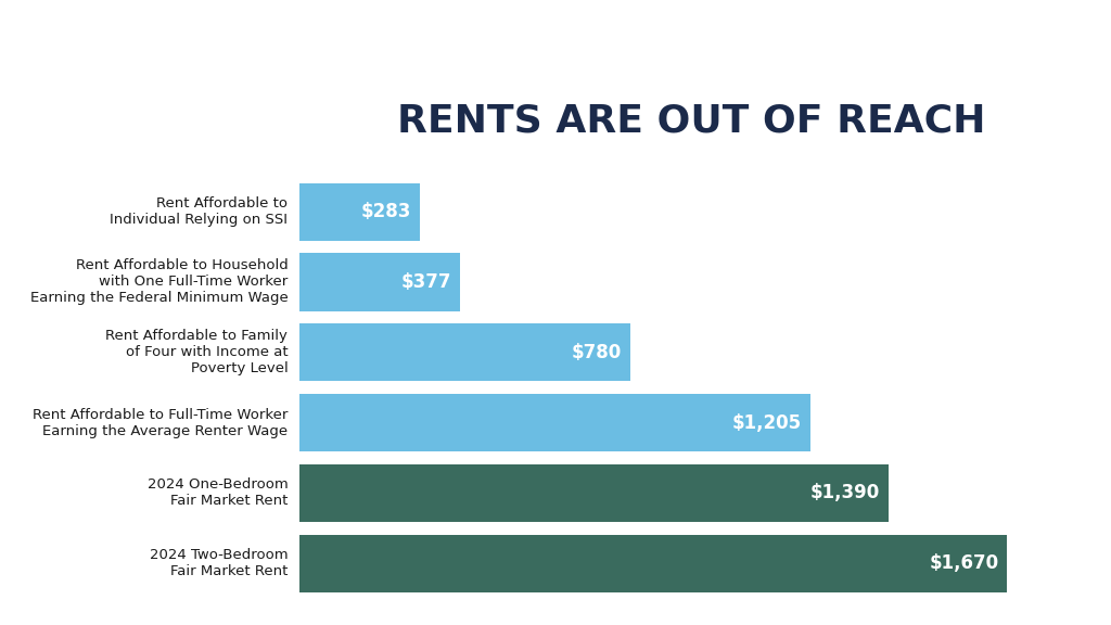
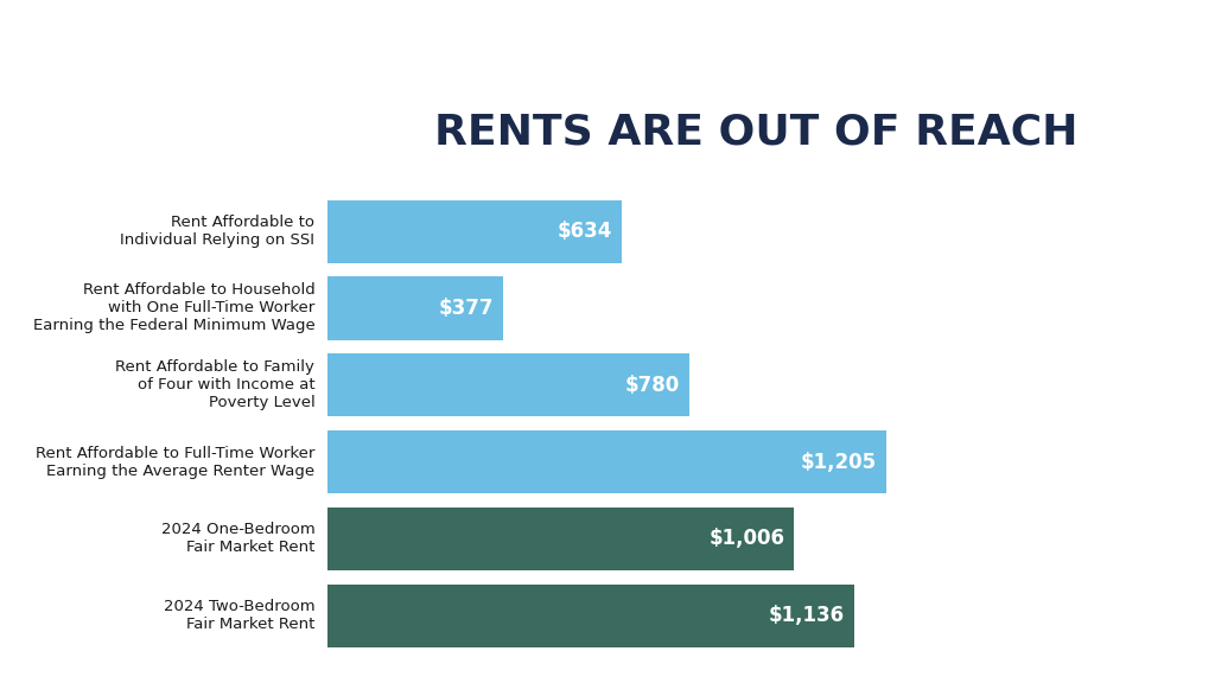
Rent Affordable to Individual Relying on SSI: $283 -> $634
2024 One-Bedroom Fair Market Rent: $1,390 -> $1,006
2024 Two-Bedroom Fair Market Rent: $1,670 -> $1,136
